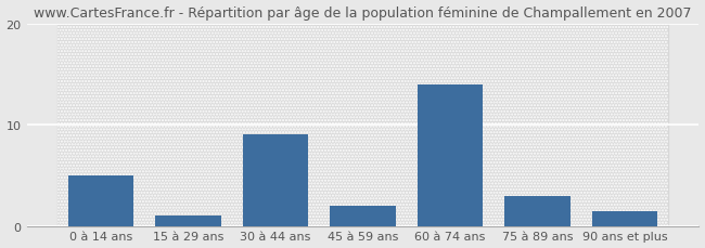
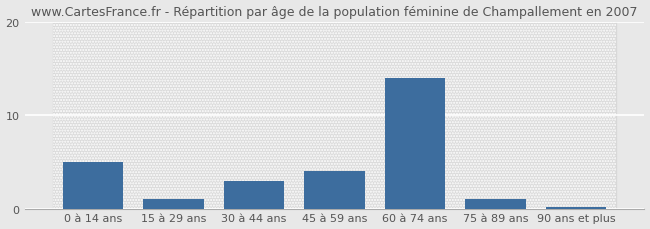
30 à 44 ans: 9.0 -> 3.0
45 à 59 ans: 2.0 -> 4.0
75 à 89 ans: 3.0 -> 1.0
90 ans et plus: 1.4 -> 0.2
